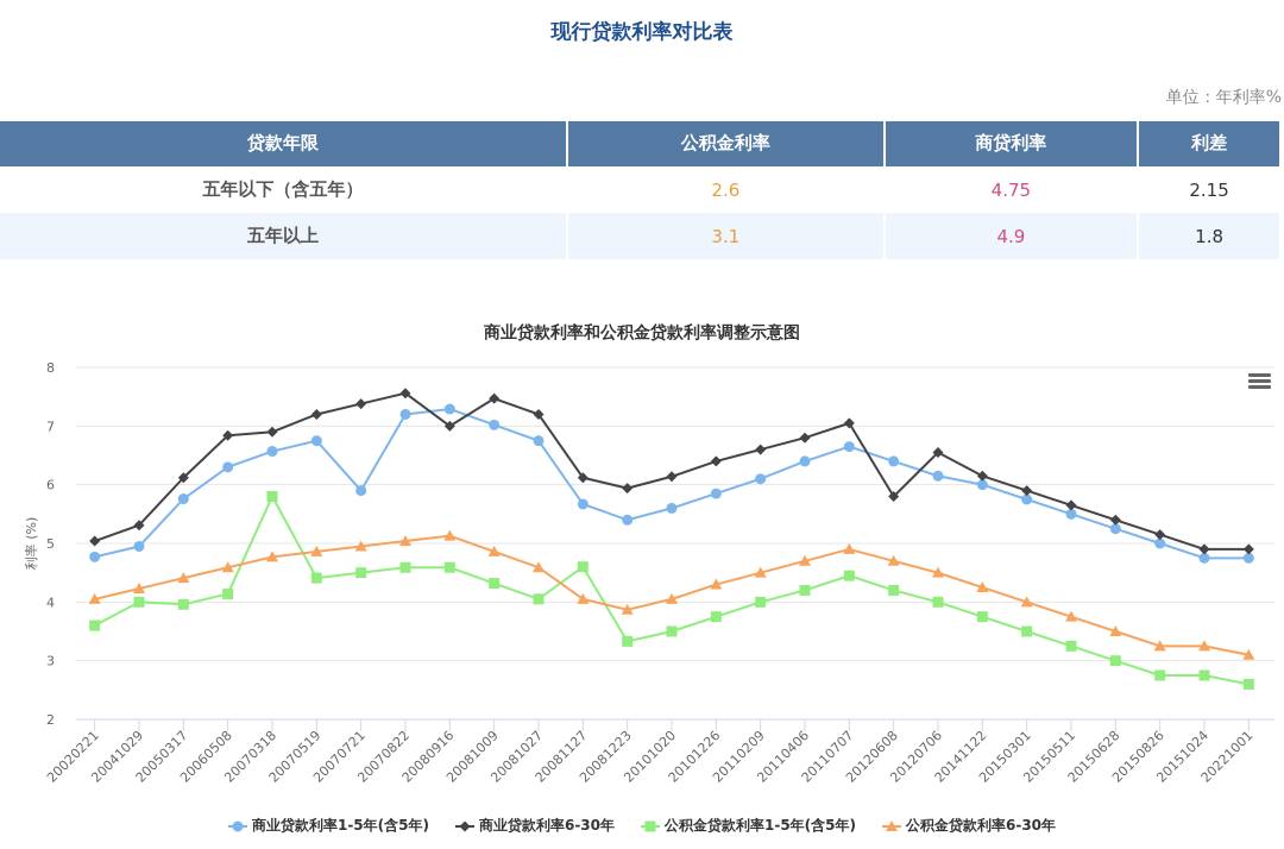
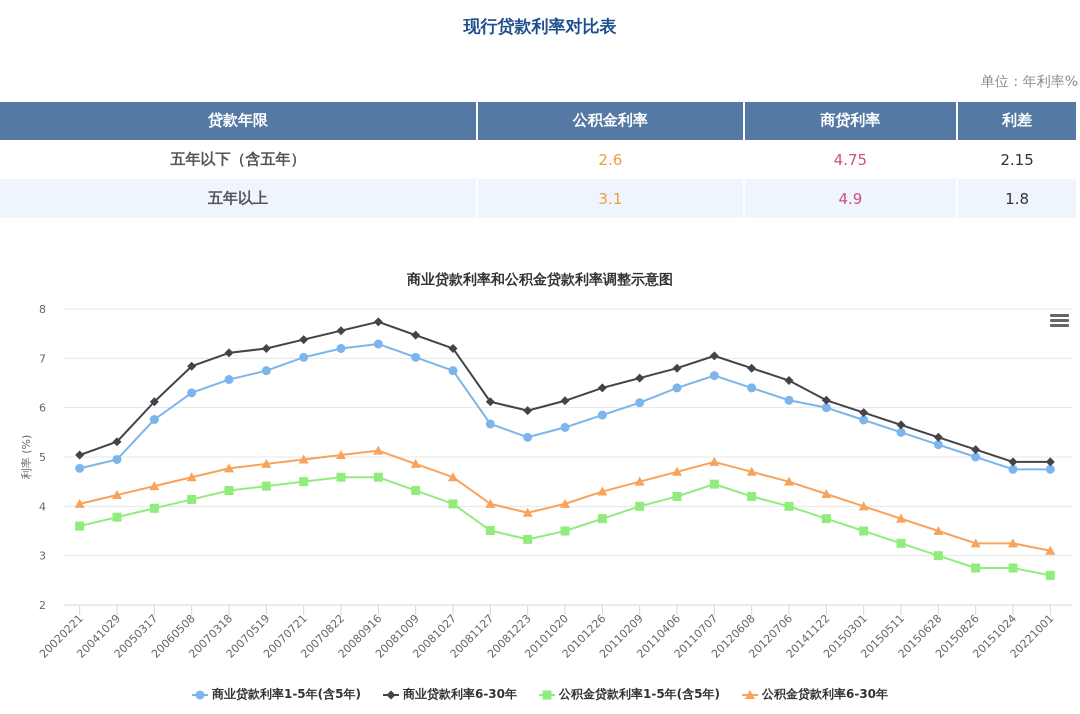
公积金贷款利率1-5年(含5年)/20041029: 4.0 -> 3.8
商业贷款利率6-30年/20070318: 6.9 -> 7.1
公积金贷款利率1-5年(含5年)/20070318: 5.8 -> 4.3
商业贷款利率1-5年(含5年)/20070721: 5.9 -> 7.0
商业贷款利率6-30年/20080916: 7.0 -> 7.7
公积金贷款利率1-5年(含5年)/20081127: 4.6 -> 3.5
商业贷款利率6-30年/20120608: 5.8 -> 6.8
